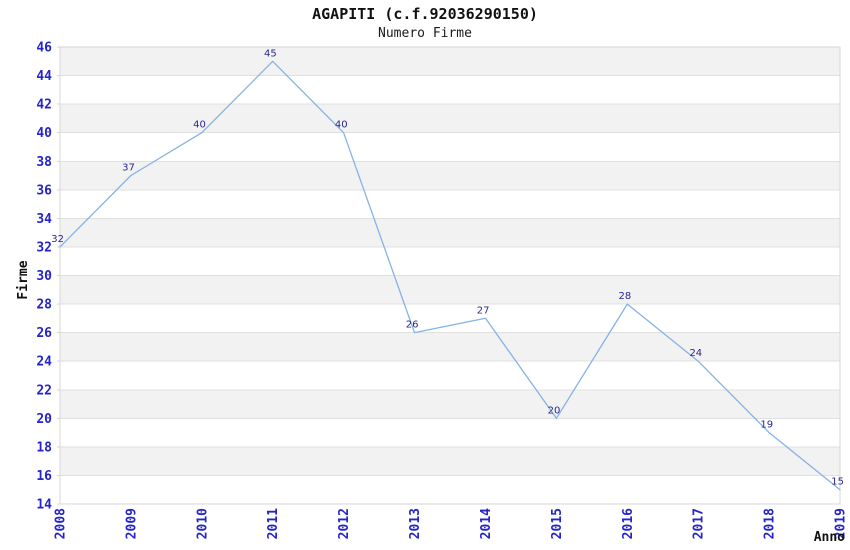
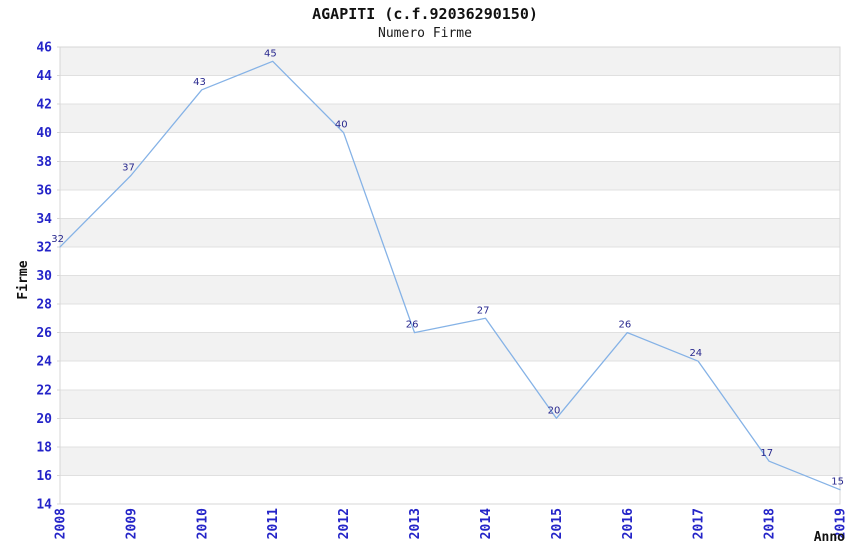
2010: 40 -> 43
2016: 28 -> 26
2018: 19 -> 17
